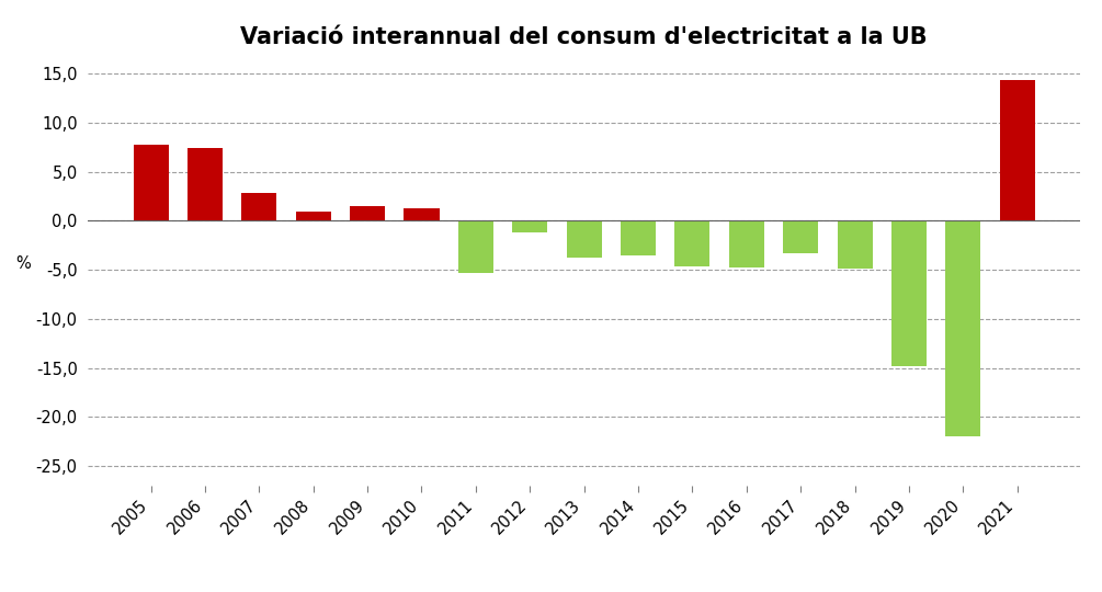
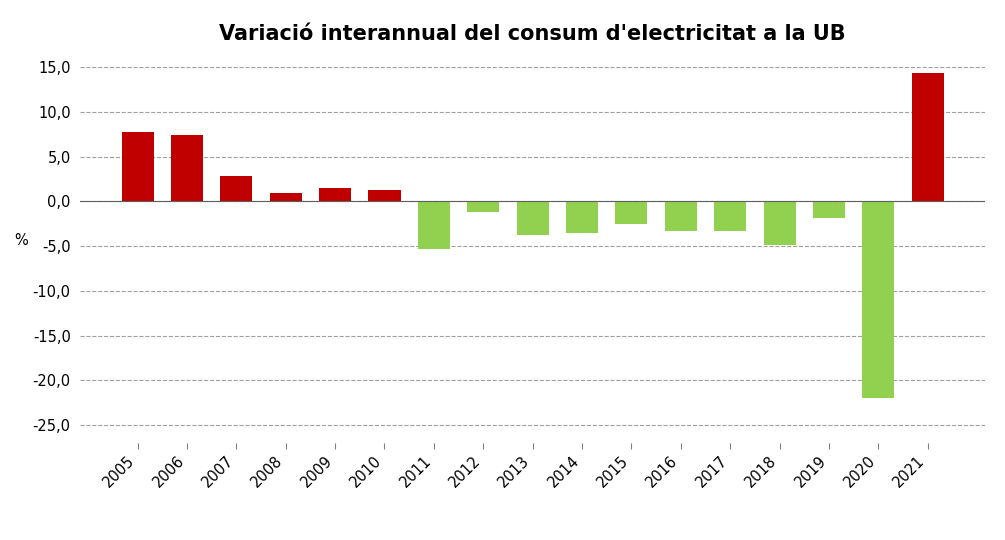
2015: -4,6 -> -2,5
2016: -4,8 -> -3,3
2019: -14,8 -> -1,8
